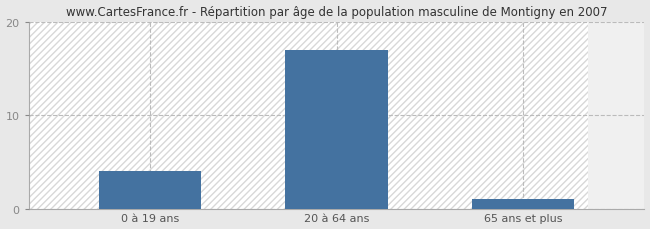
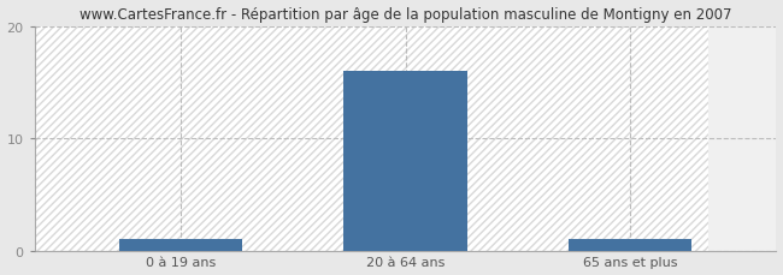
0 à 19 ans: 4 -> 1
20 à 64 ans: 17 -> 16
